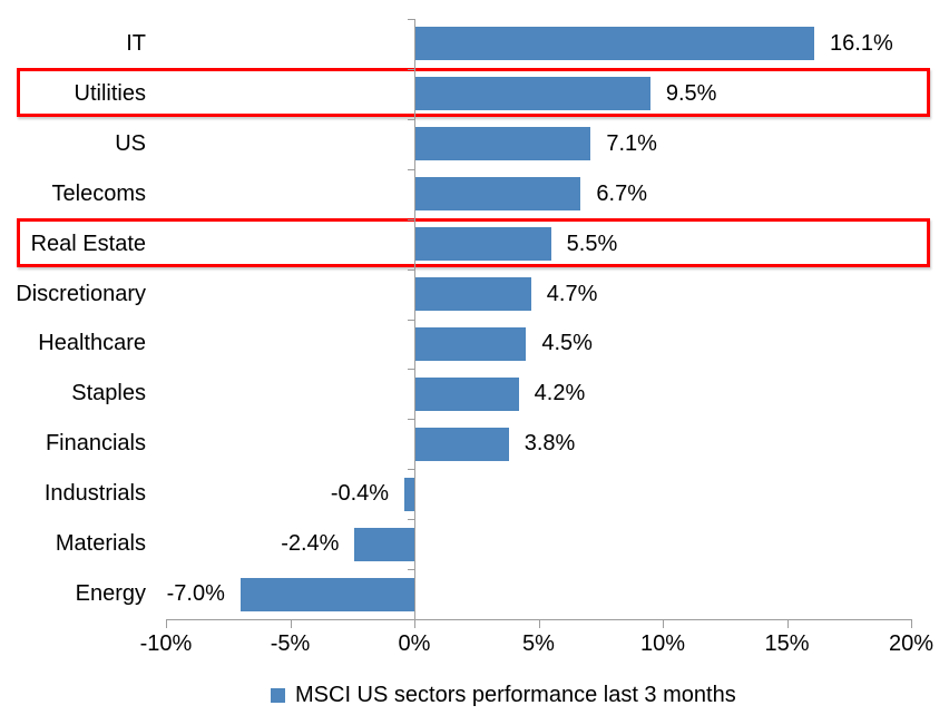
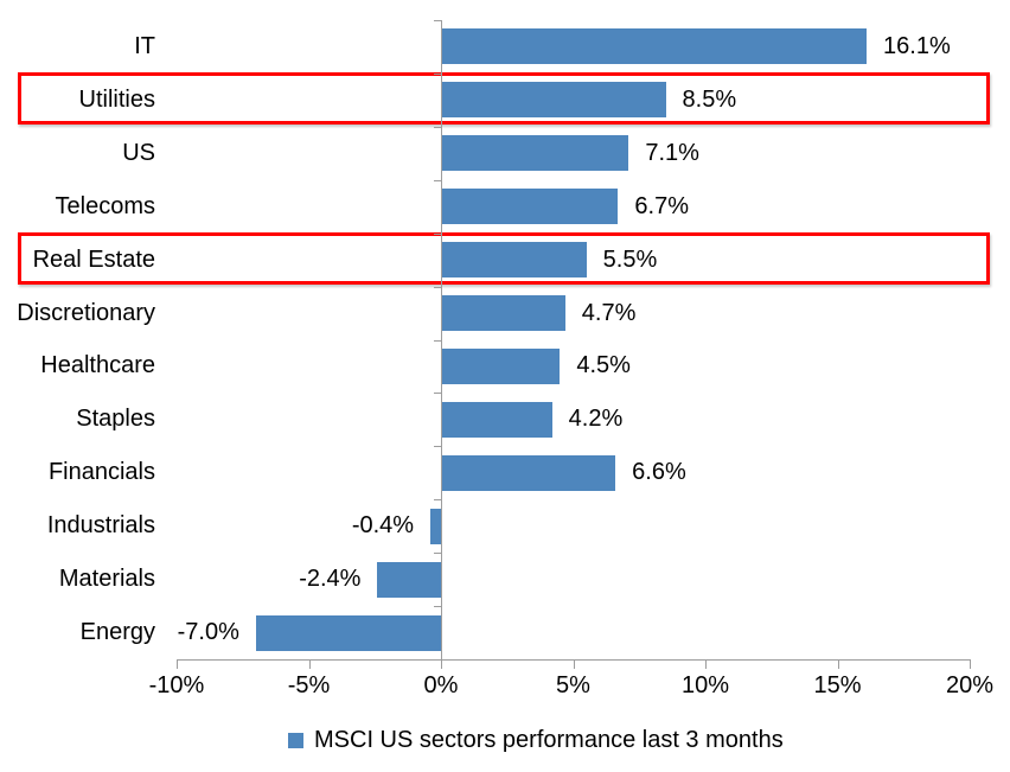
Utilities: 9.5% -> 8.5%
Financials: 3.8% -> 6.6%
